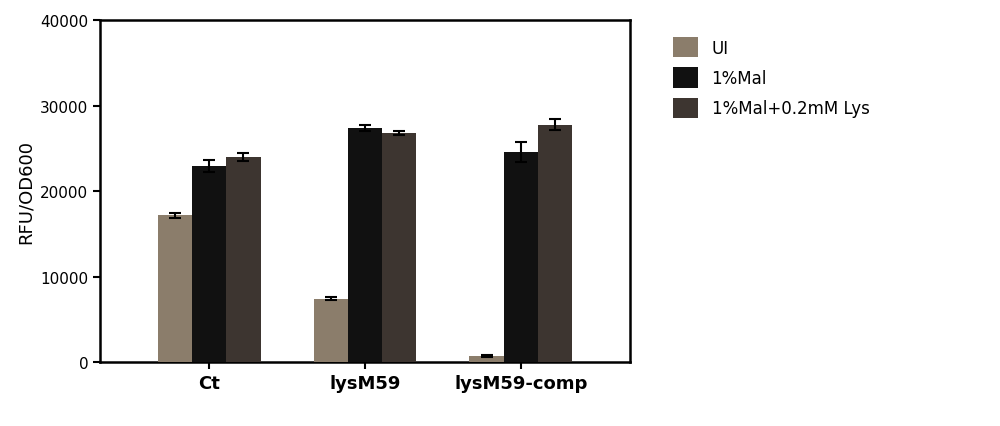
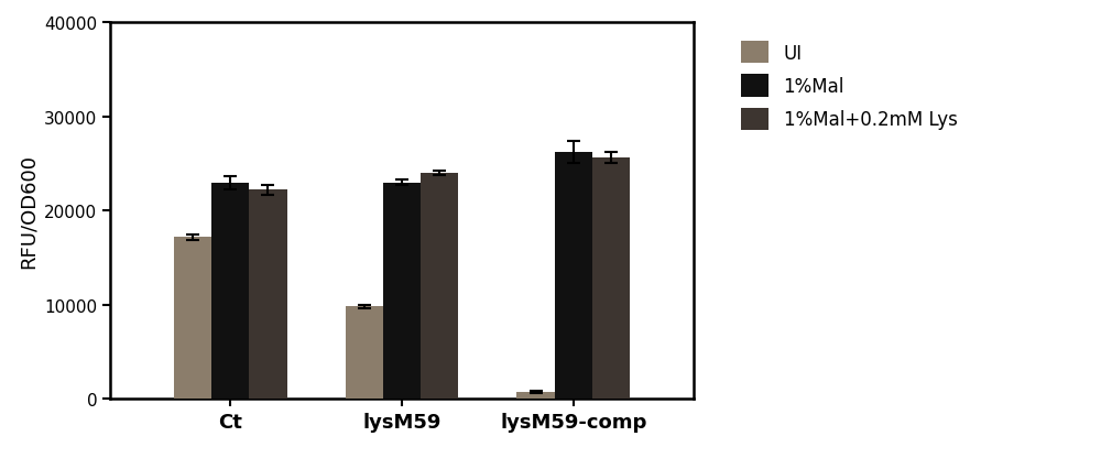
1%Mal+0.2mM Lys/Ct: 24000 -> 22200
UI/lysM59: 7400 -> 9800
1%Mal/lysM59: 27400 -> 23000
1%Mal+0.2mM Lys/lysM59: 26800 -> 24000
1%Mal/lysM59-comp: 24600 -> 26200
1%Mal+0.2mM Lys/lysM59-comp: 27800 -> 25600
